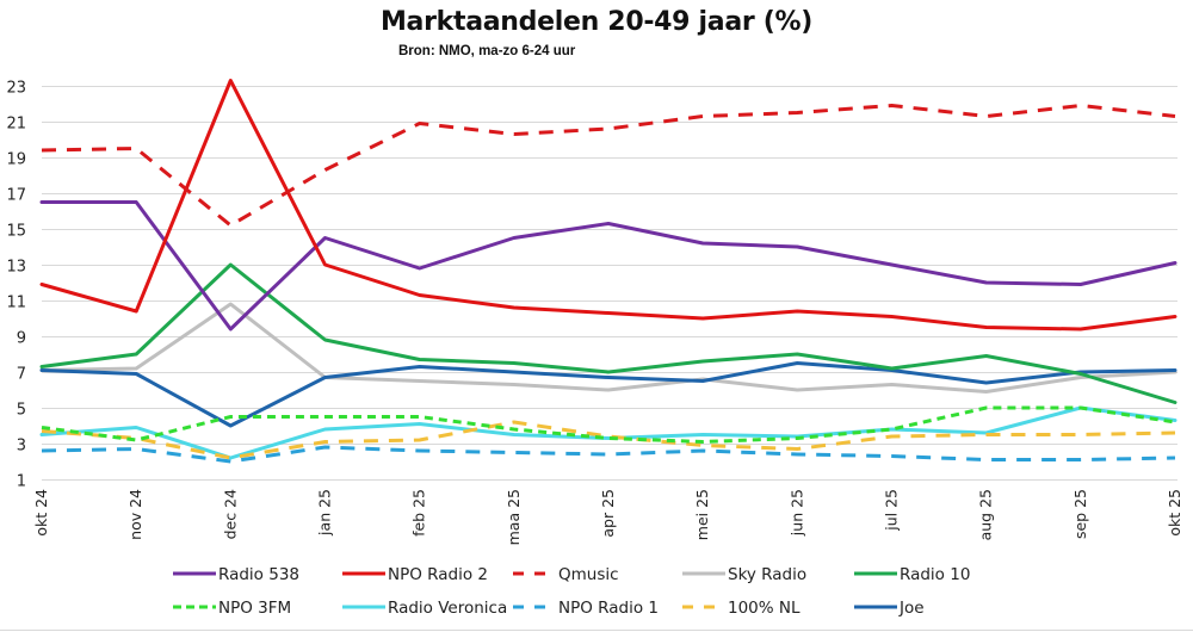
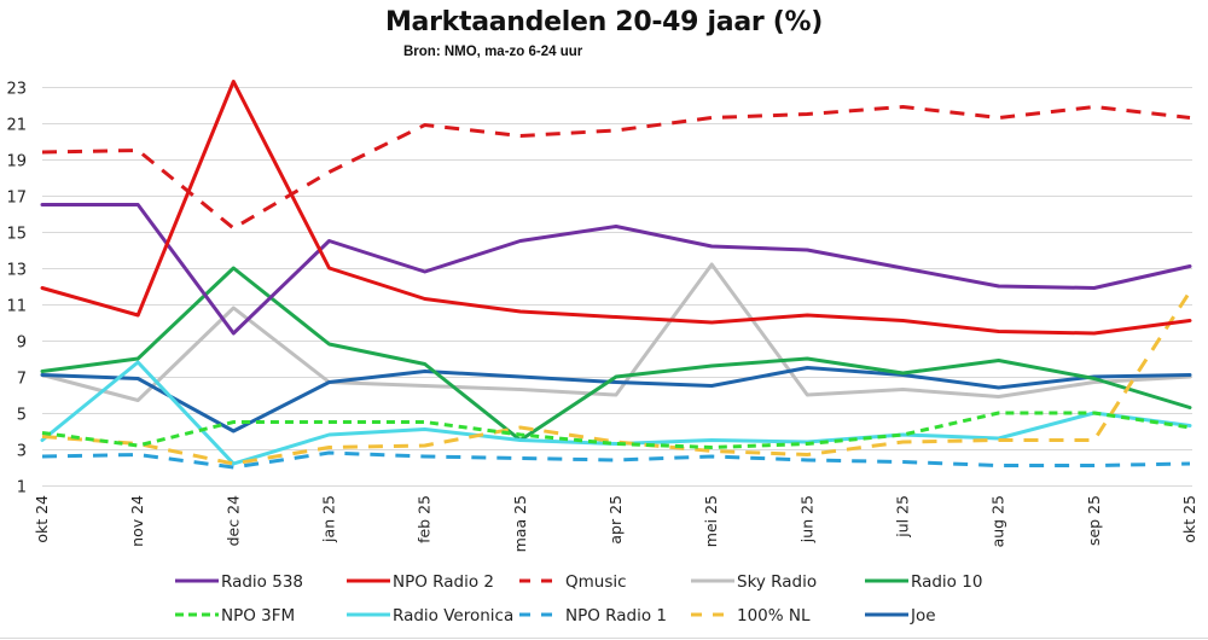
Sky Radio/nov 24: 7.2 -> 5.7
Radio Veronica/nov 24: 3.9 -> 7.8
Radio 10/maa 25: 7.5 -> 3.5
Sky Radio/mei 25: 6.6 -> 13.2
100% NL/okt 25: 3.6 -> 11.7
